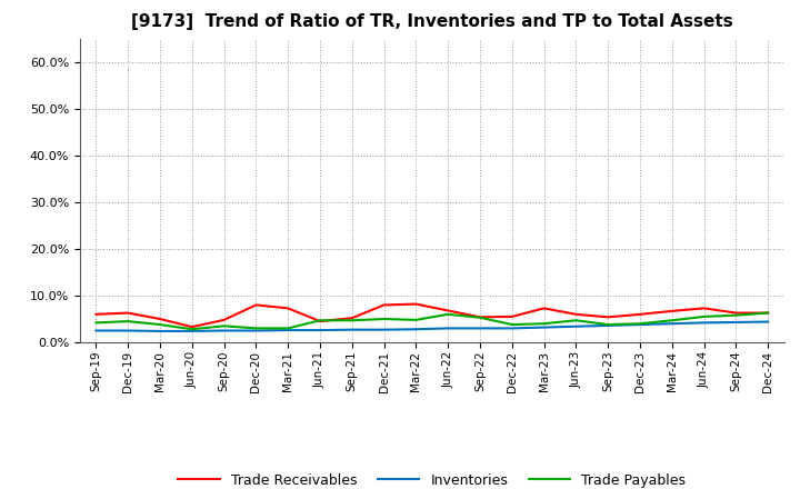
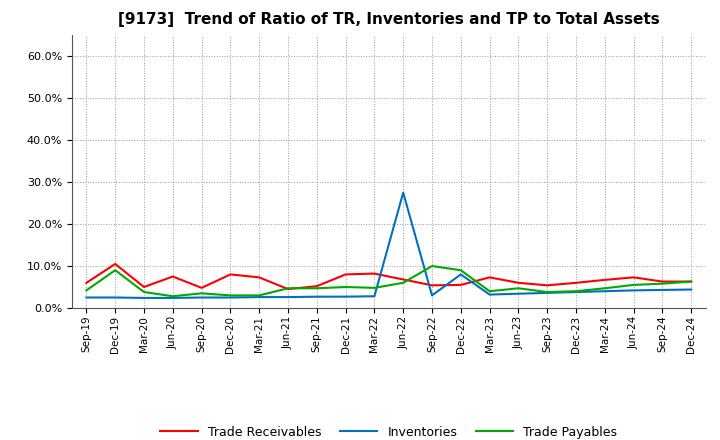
Trade Receivables/Dec-19: 6.3% -> 10.5%
Trade Payables/Dec-19: 4.5% -> 9.0%
Trade Receivables/Jun-20: 3.3% -> 7.5%
Inventories/Jun-22: 3.0% -> 27.5%
Trade Payables/Sep-22: 5.3% -> 10.0%
Inventories/Dec-22: 3.0% -> 8.0%
Trade Payables/Dec-22: 3.8% -> 9.0%
